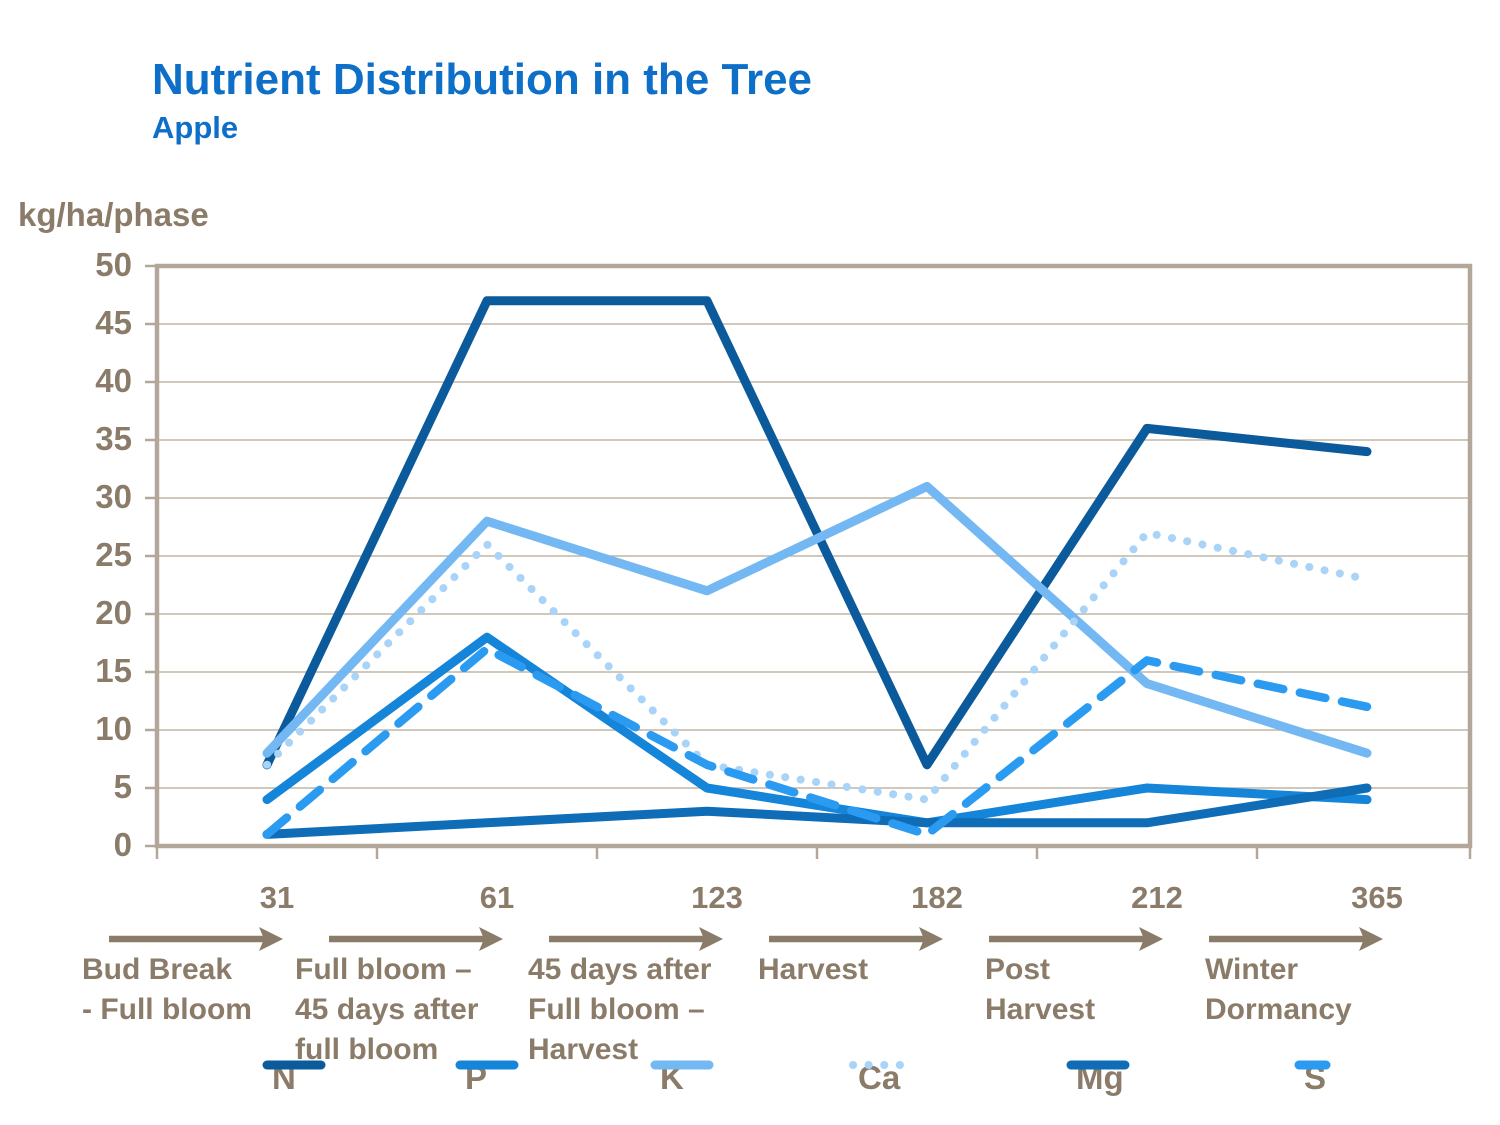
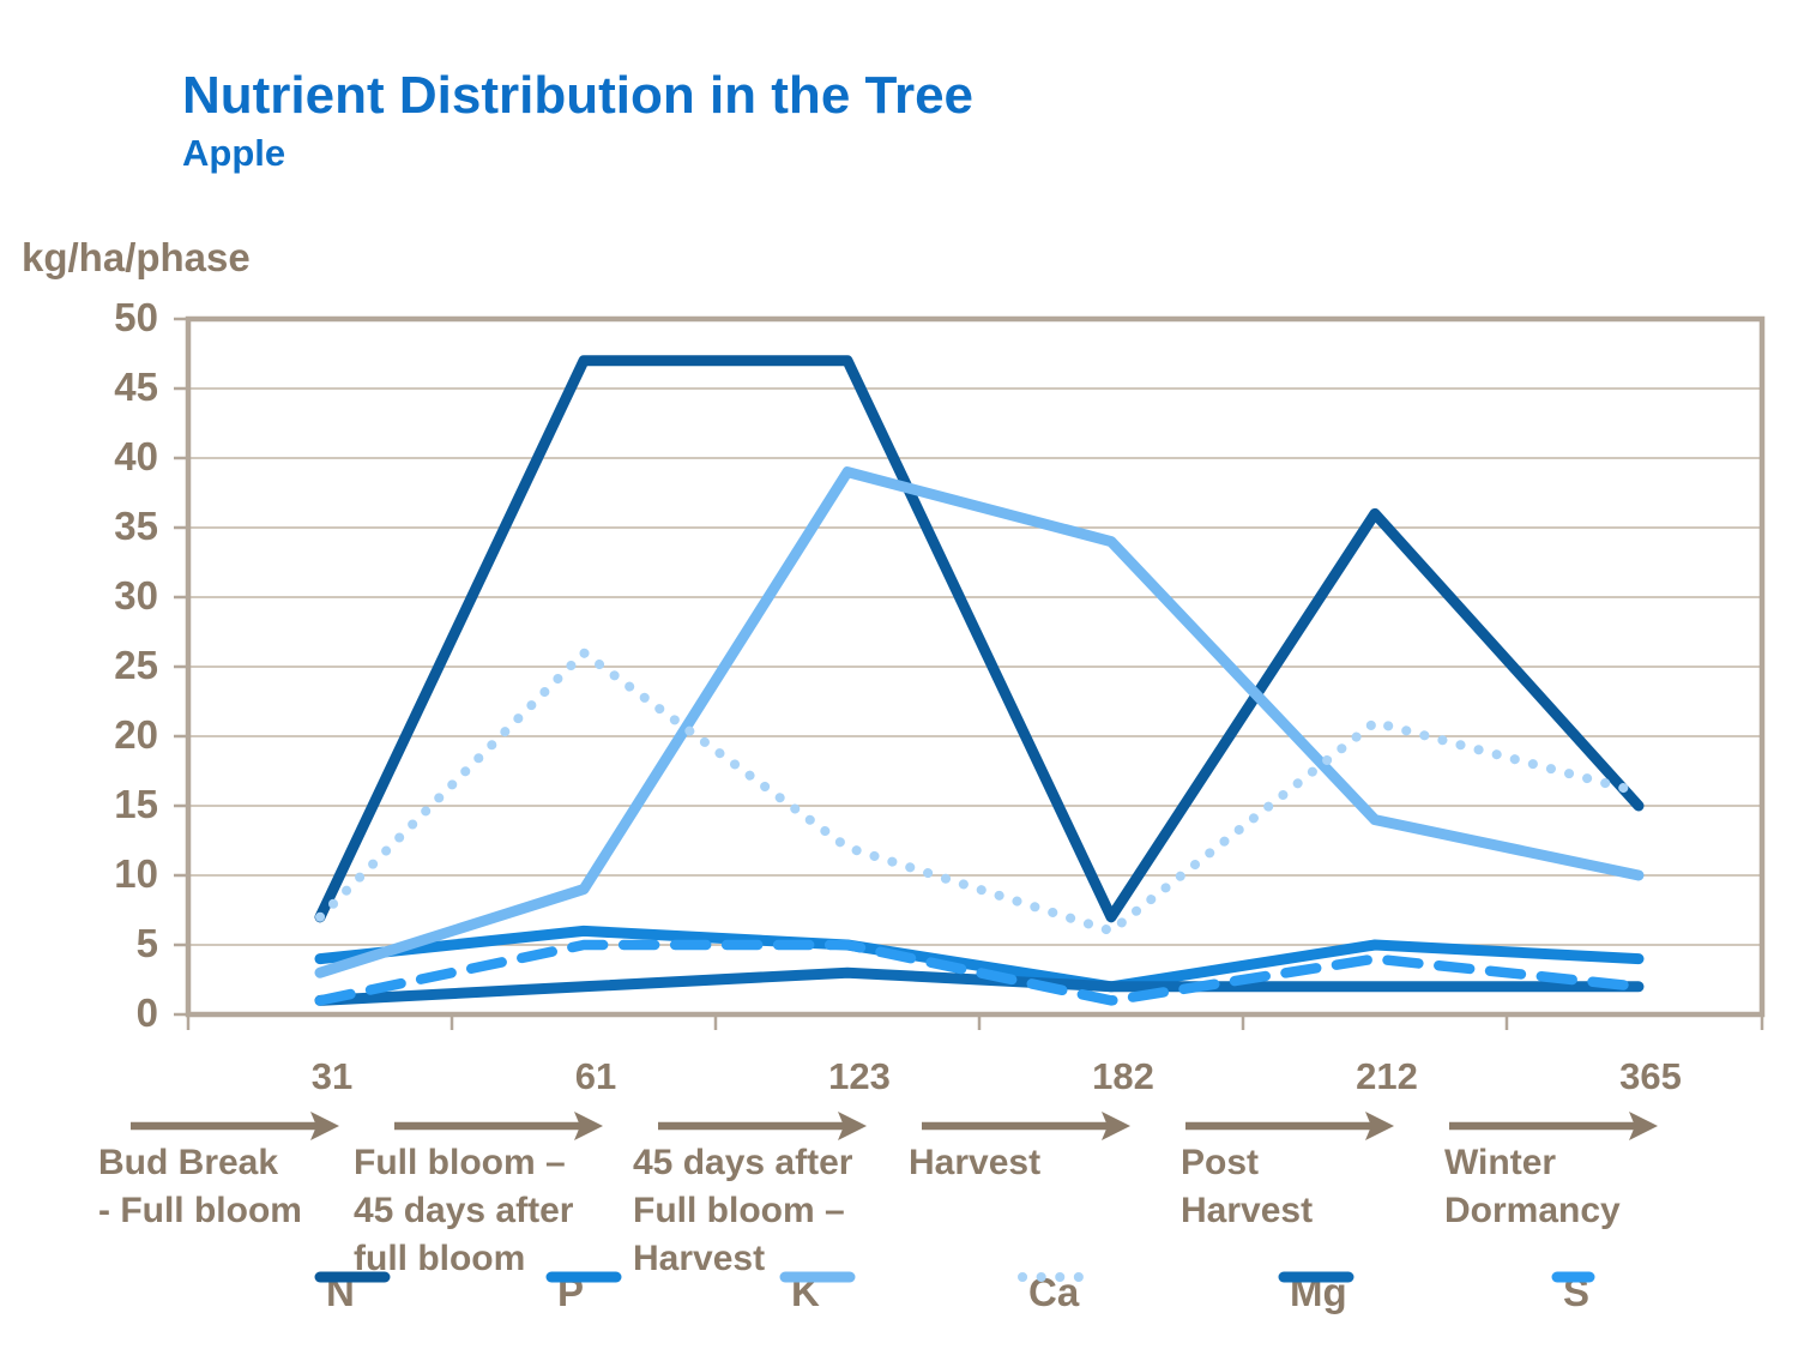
K/31: 8 -> 3
P/61: 18 -> 6
K/61: 28 -> 9
S/61: 17 -> 5
K/123: 22 -> 39
Ca/123: 7 -> 12
S/123: 7 -> 5
K/182: 31 -> 34
Ca/182: 4 -> 6
Ca/212: 27 -> 21
S/212: 16 -> 4
N/365: 34 -> 15
K/365: 8 -> 10
Ca/365: 23 -> 16
Mg/365: 5 -> 2
S/365: 12 -> 2
